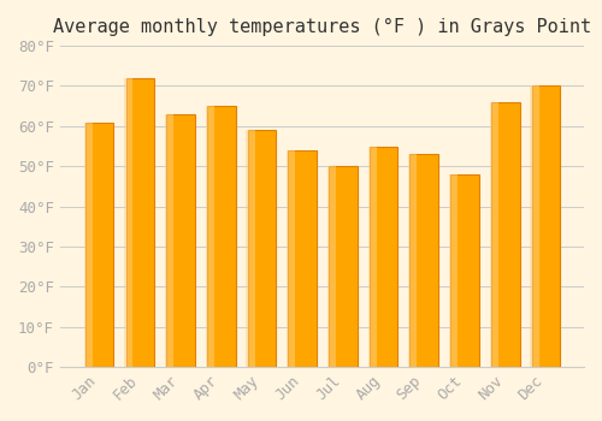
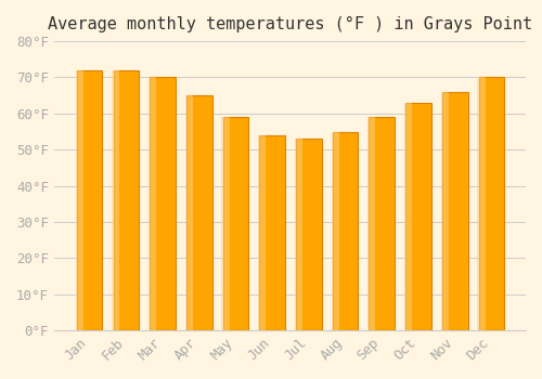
Jan: 61°F -> 72°F
Mar: 63°F -> 70°F
Jul: 50°F -> 53°F
Sep: 53°F -> 59°F
Oct: 48°F -> 63°F
